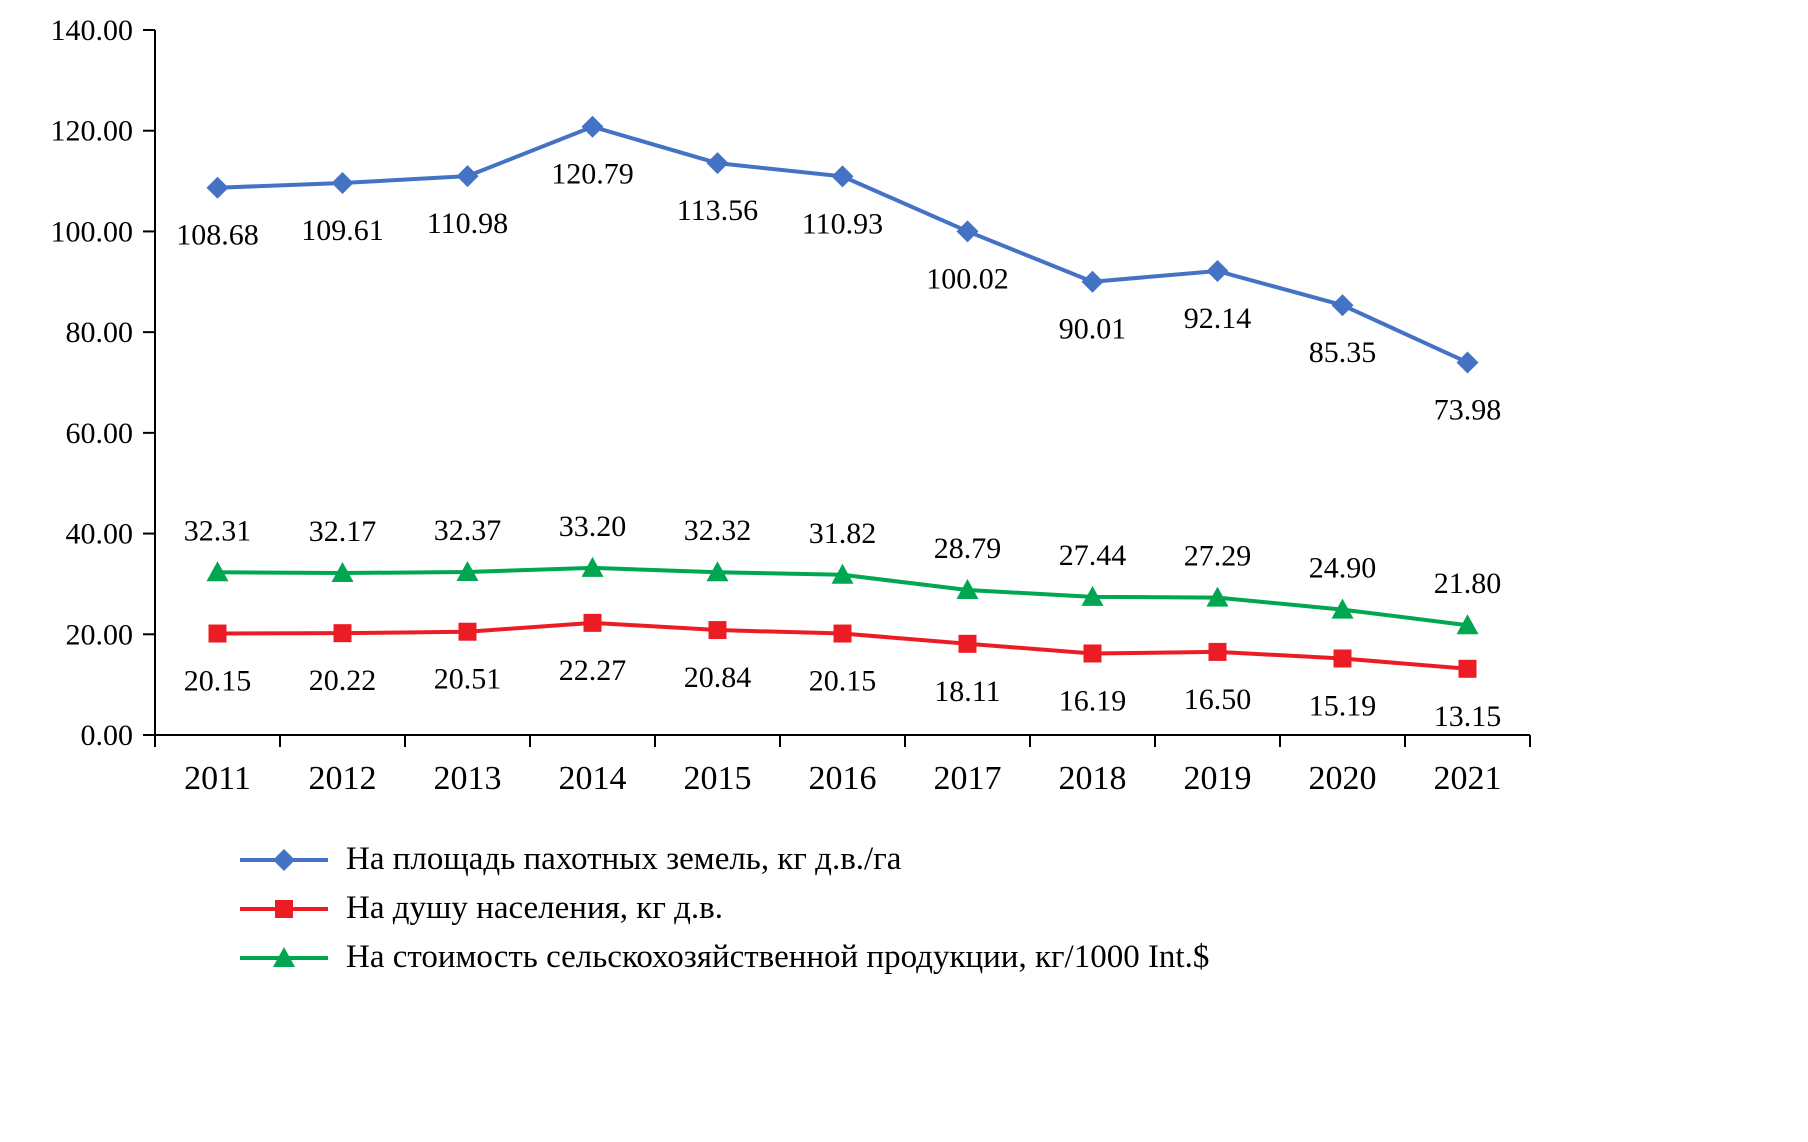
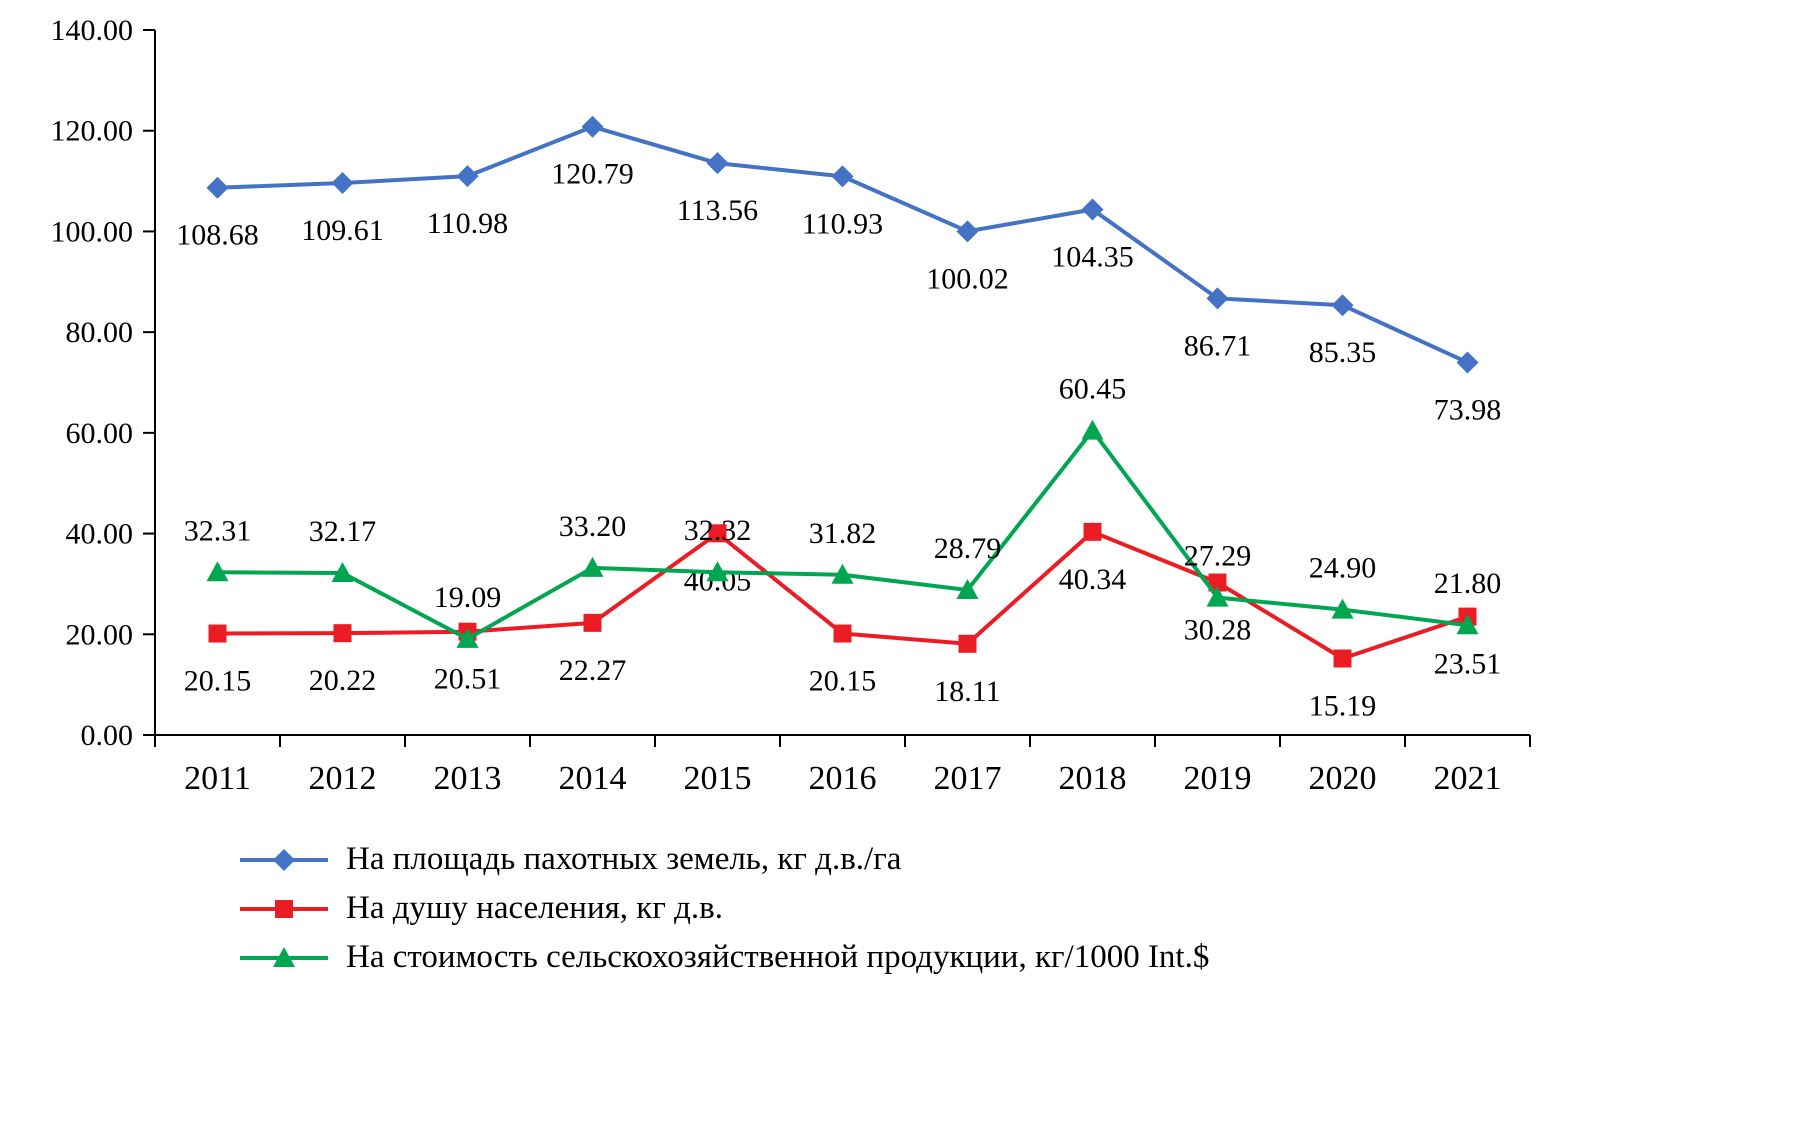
На стоимость сельскохозяйственной продукции, кг/1000 Int.$/2013: 32.37 -> 19.09
На душу населения, кг д.в./2015: 20.84 -> 40.05
На площадь пахотных земель, кг д.в./га/2018: 90.01 -> 104.35
На душу населения, кг д.в./2018: 16.19 -> 40.34
На стоимость сельскохозяйственной продукции, кг/1000 Int.$/2018: 27.44 -> 60.45
На площадь пахотных земель, кг д.в./га/2019: 92.14 -> 86.71
На душу населения, кг д.в./2019: 16.50 -> 30.28
На душу населения, кг д.в./2021: 13.15 -> 23.51
